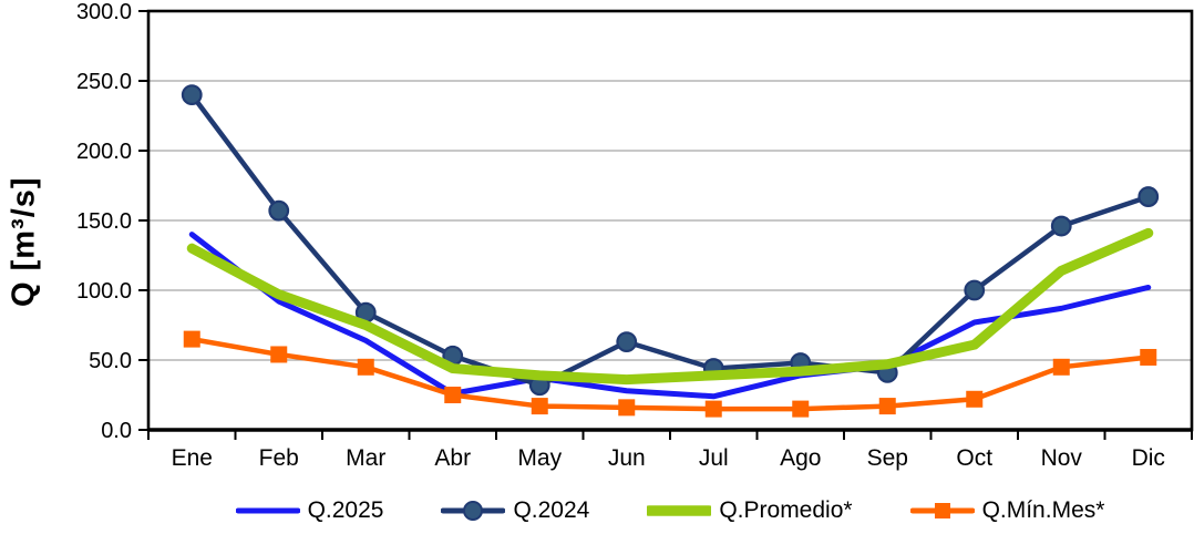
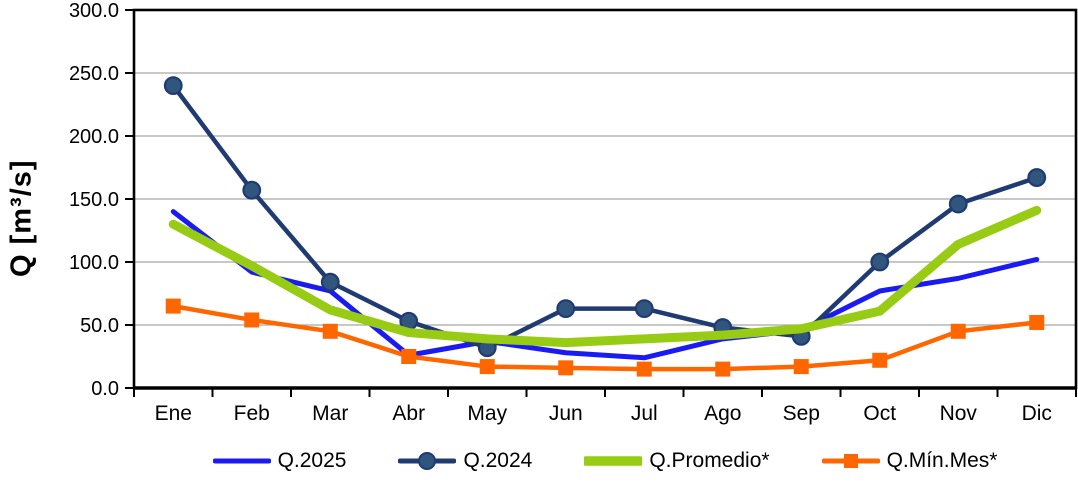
Q.2025/Mar: 64 -> 77
Q.Promedio*/Mar: 75 -> 62
Q.2024/Jul: 44 -> 63
